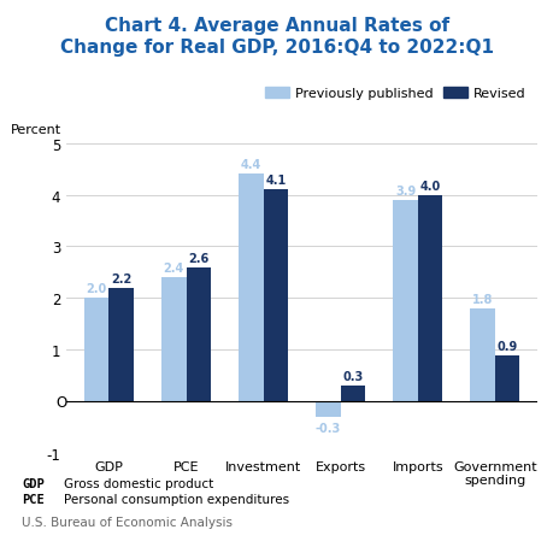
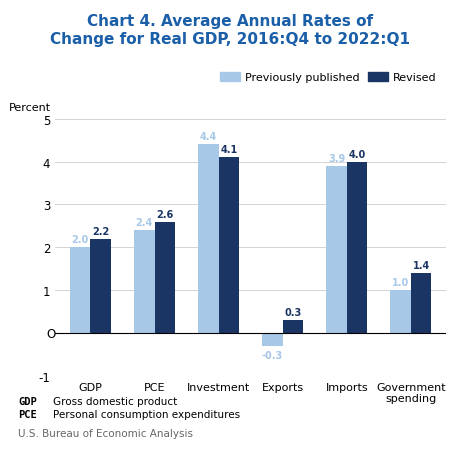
Previously published/Government spending: 1.8 -> 1.0
Revised/Government spending: 0.9 -> 1.4
